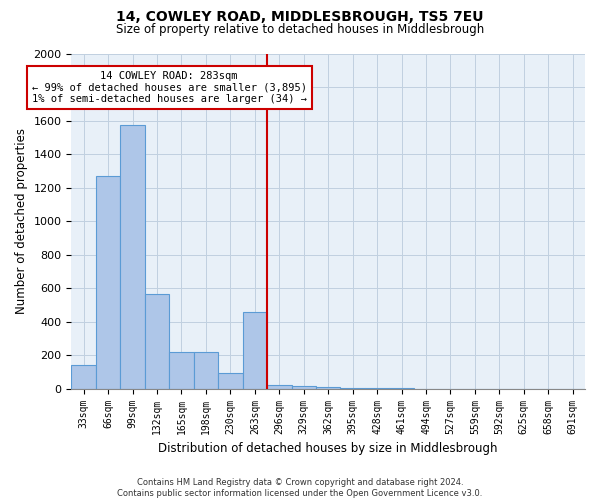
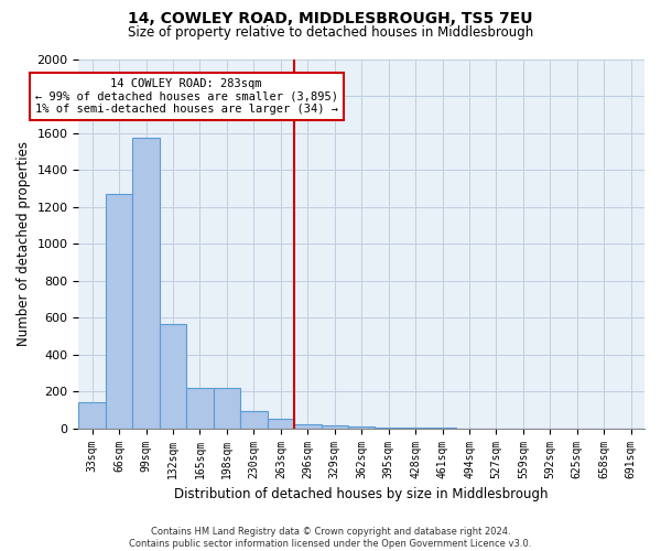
263sqm: 460 -> 50
